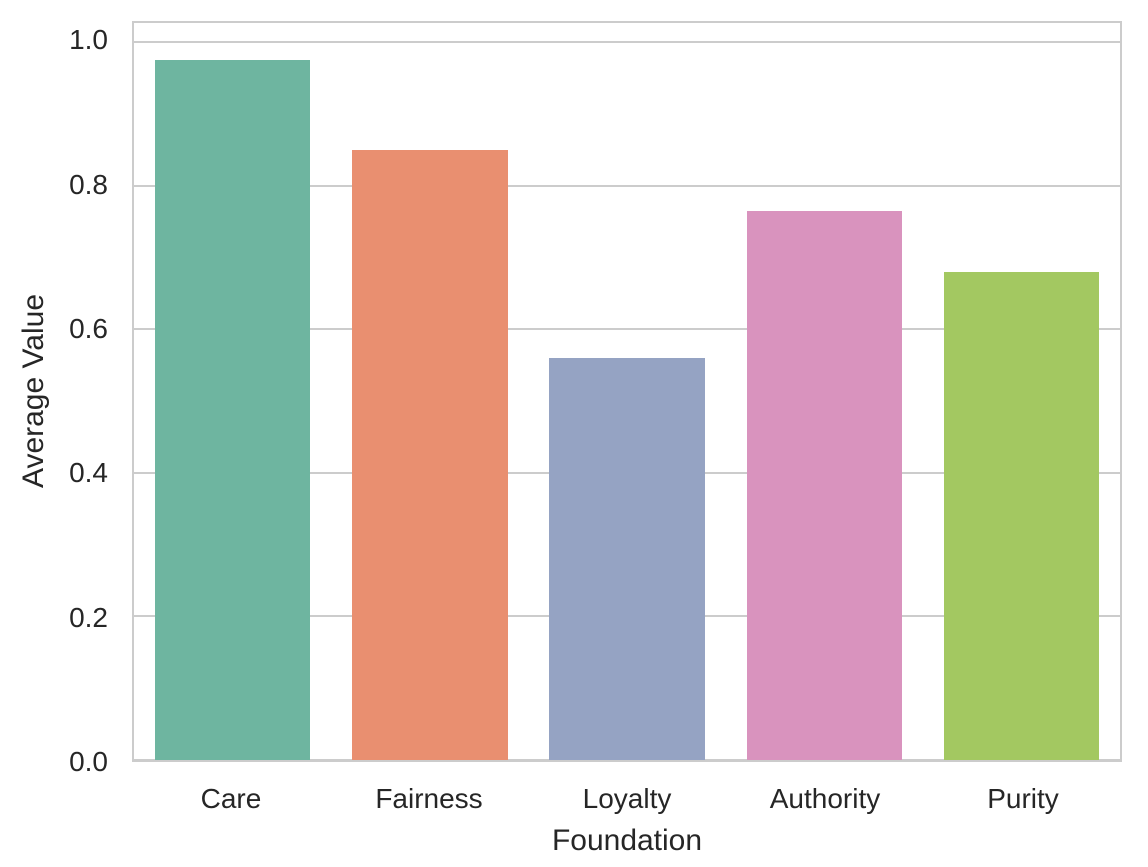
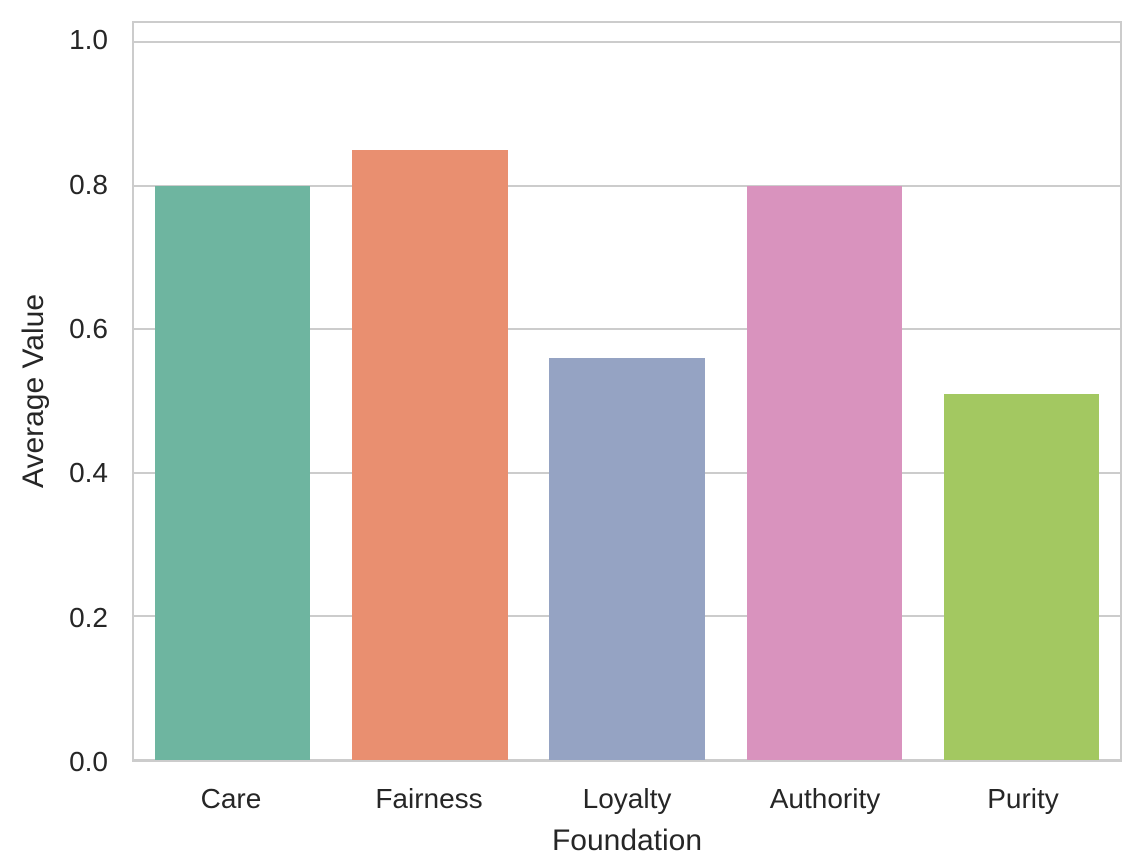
Care: 0.97 -> 0.80
Authority: 0.77 -> 0.80
Purity: 0.68 -> 0.51
